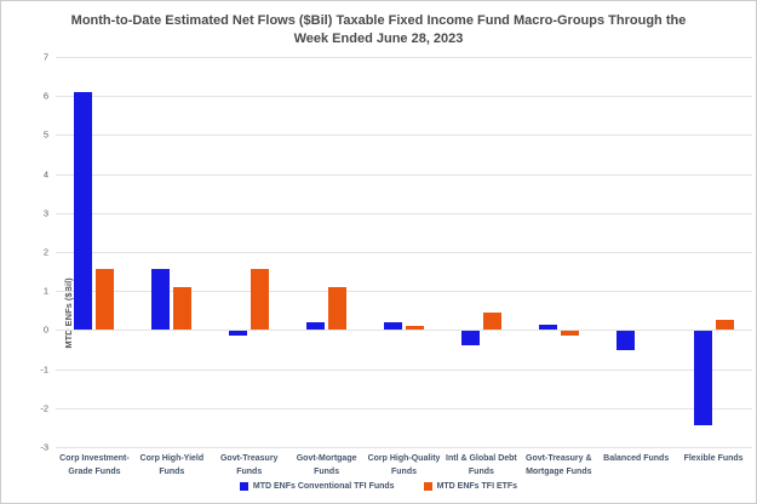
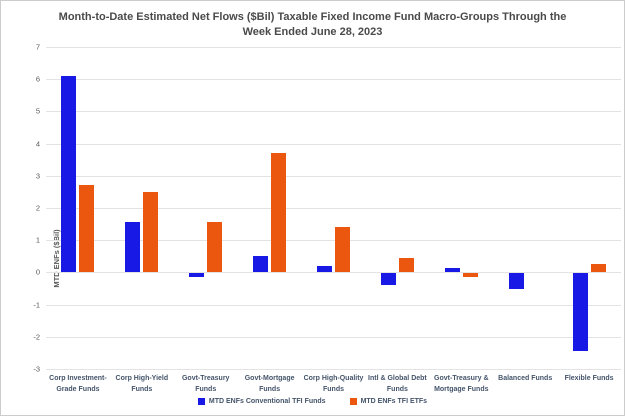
MTD ENFs TFI ETFs/Corp Investment-Grade Funds: 1.6 -> 2.7
MTD ENFs TFI ETFs/Corp High-Yield Funds: 1.1 -> 2.5
MTD ENFs Conventional TFI Funds/Govt-Mortgage Funds: 0.2 -> 0.5
MTD ENFs TFI ETFs/Govt-Mortgage Funds: 1.1 -> 3.7
MTD ENFs TFI ETFs/Corp High-Quality Funds: 0.1 -> 1.4
